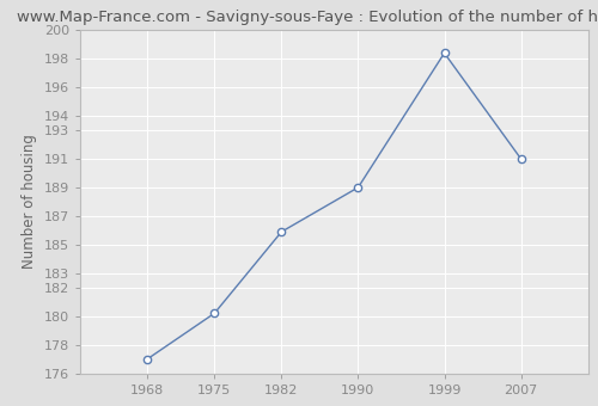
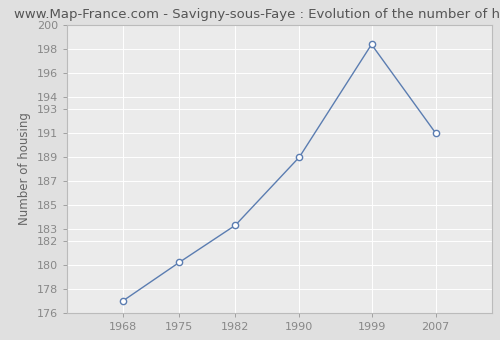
1982: 185.9 -> 183.3
